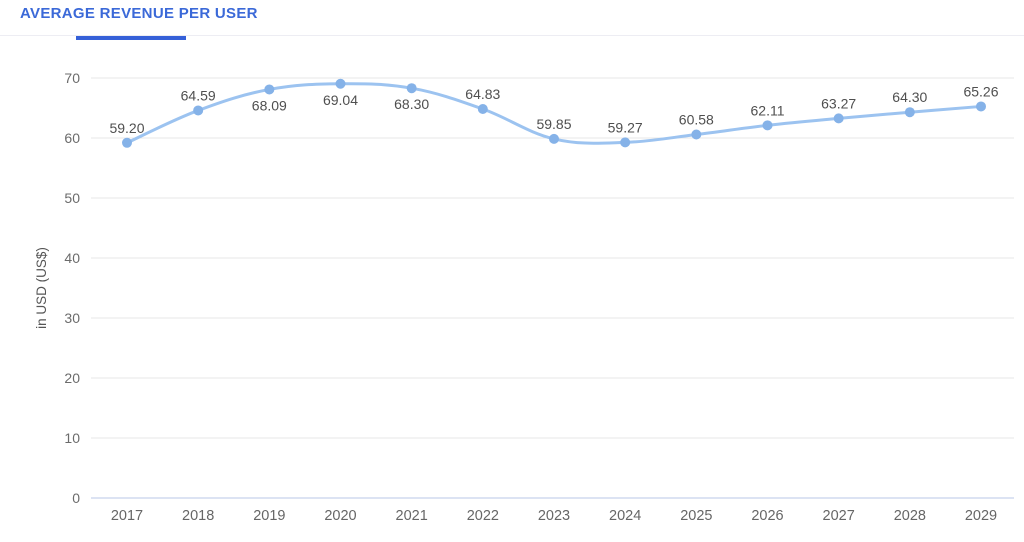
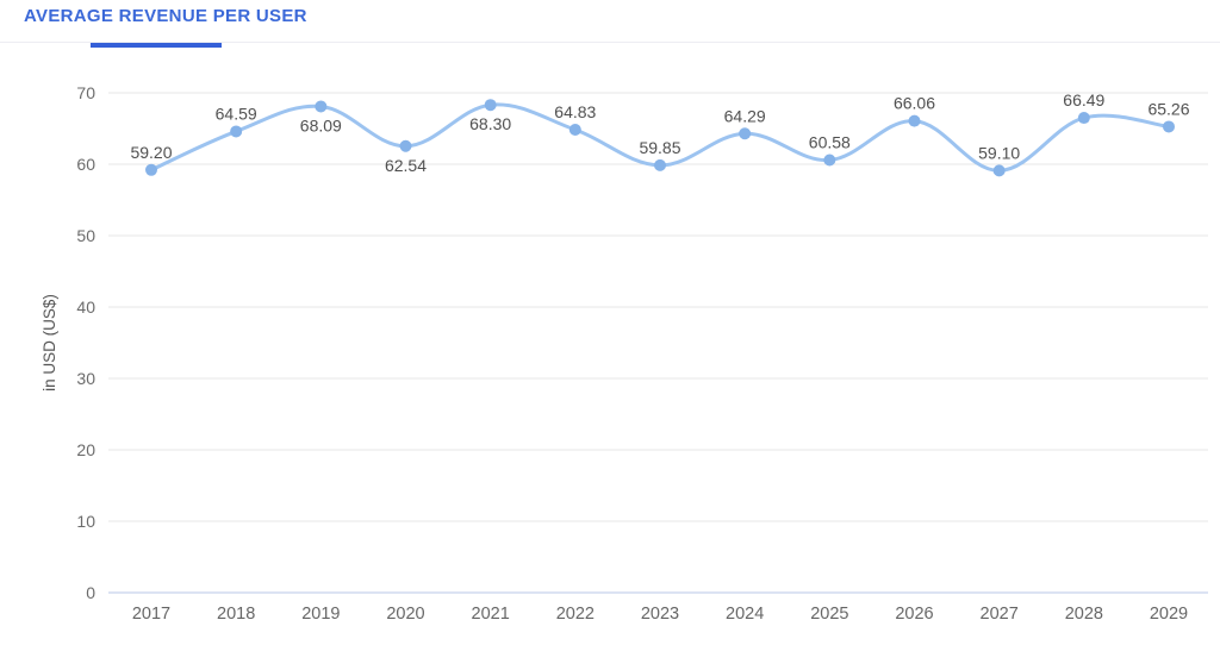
2020: 69.04 -> 62.54
2024: 59.27 -> 64.29
2026: 62.11 -> 66.06
2027: 63.27 -> 59.10
2028: 64.30 -> 66.49
